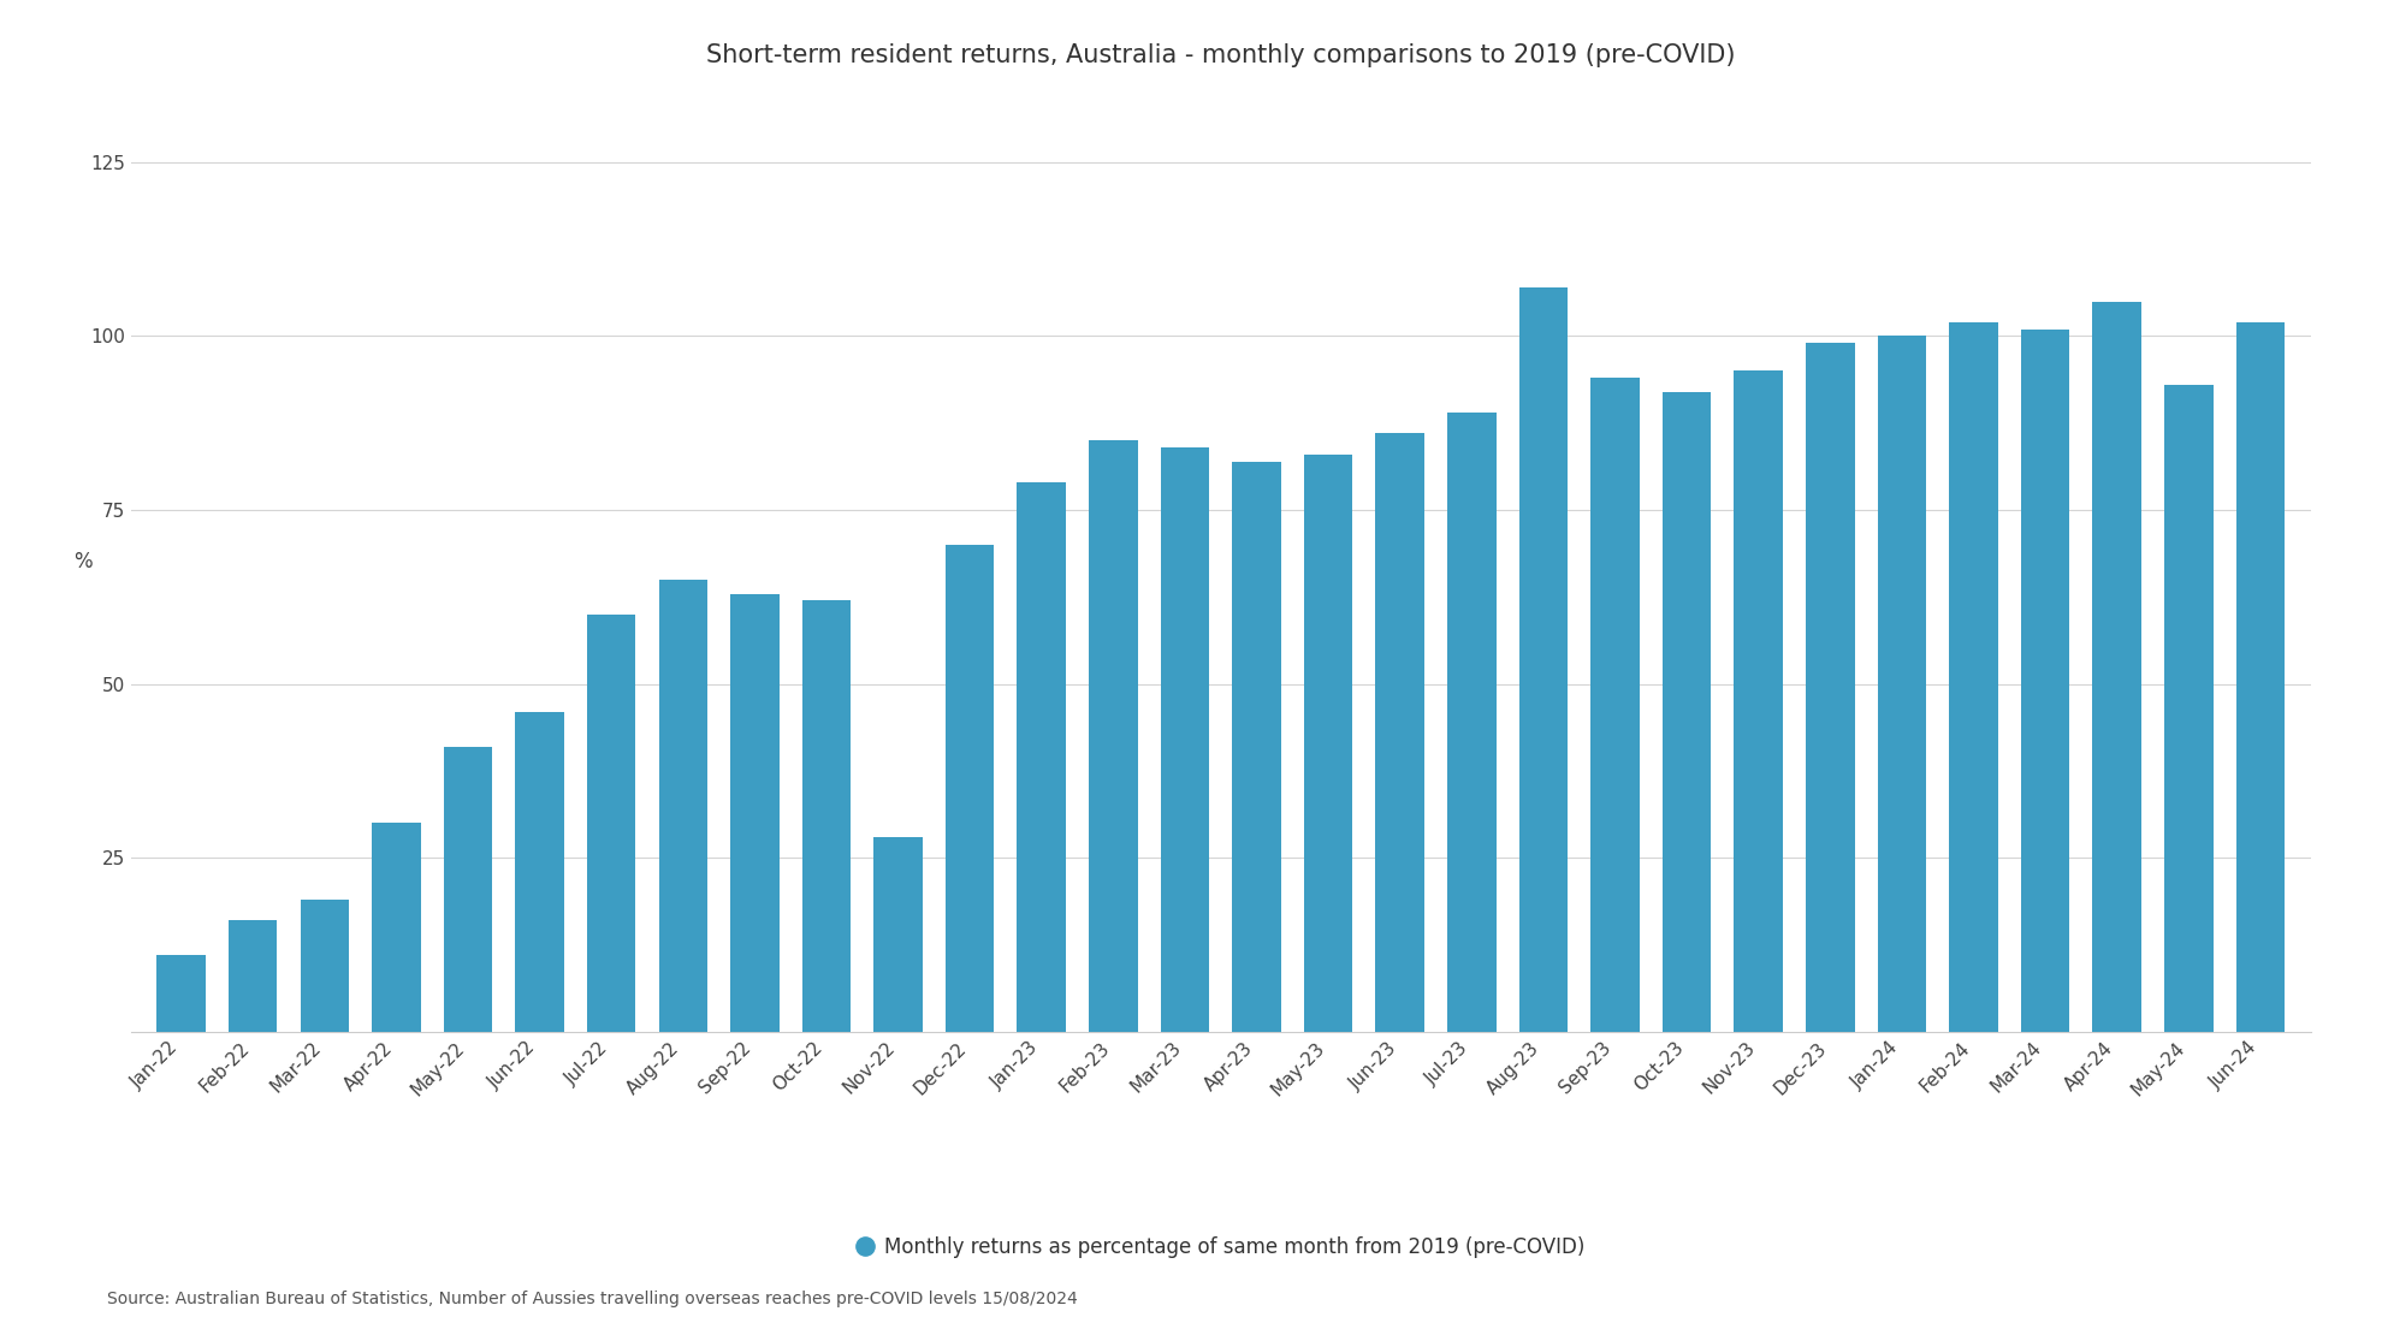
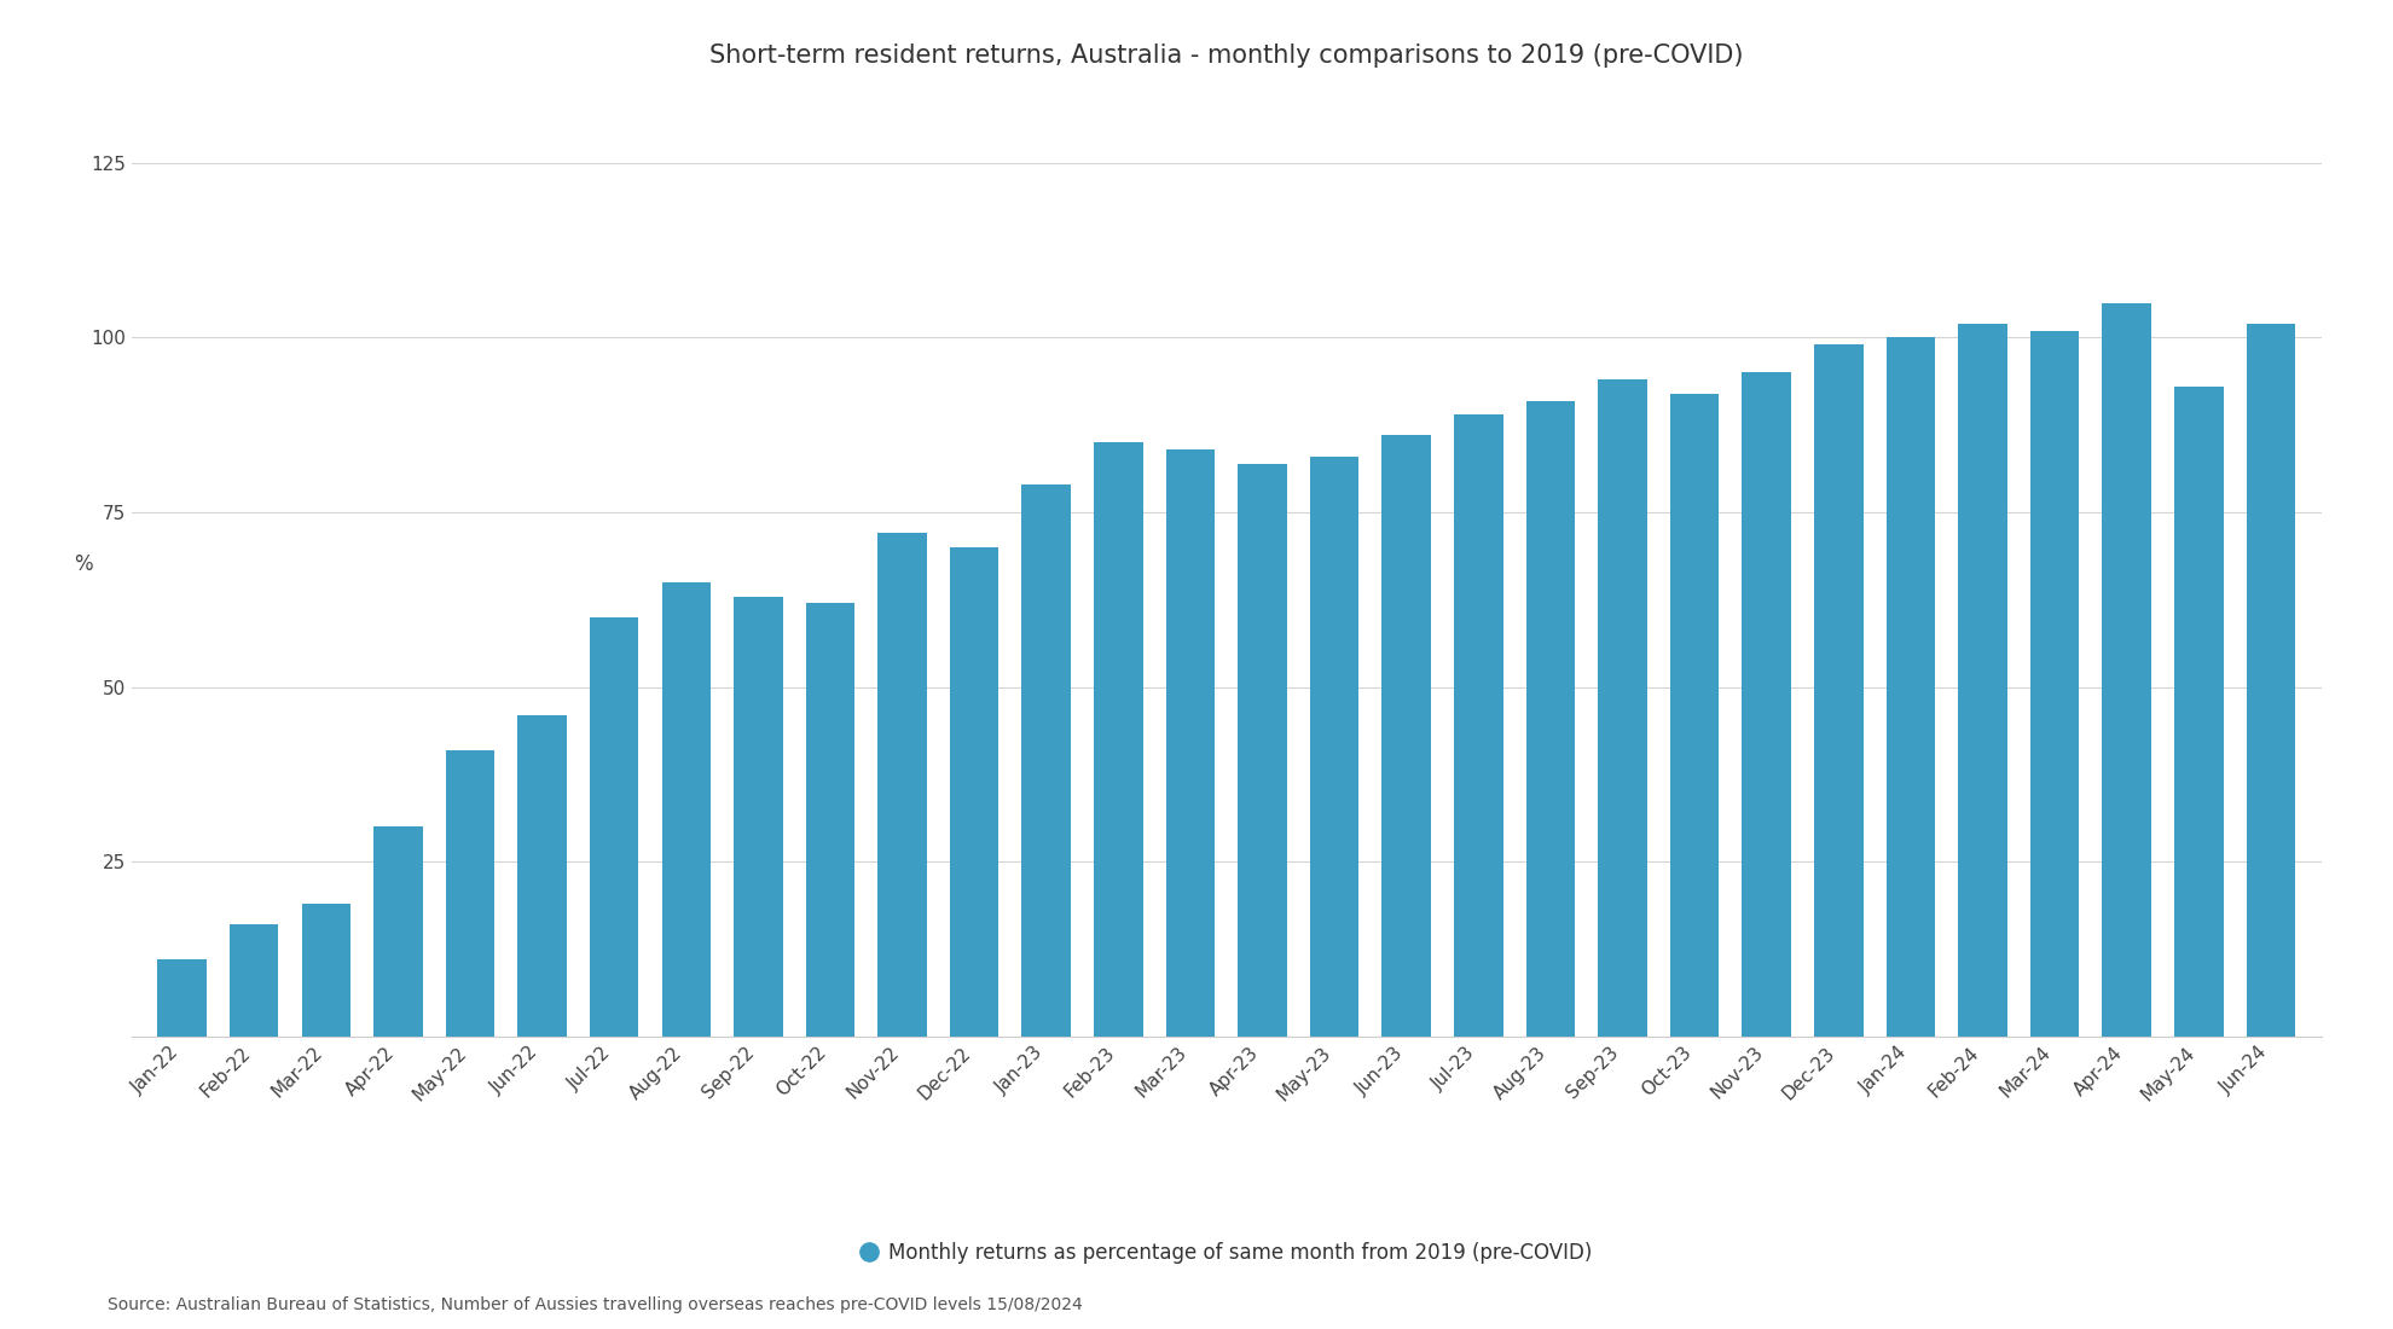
Nov-22: 28 -> 72
Aug-23: 107 -> 91
